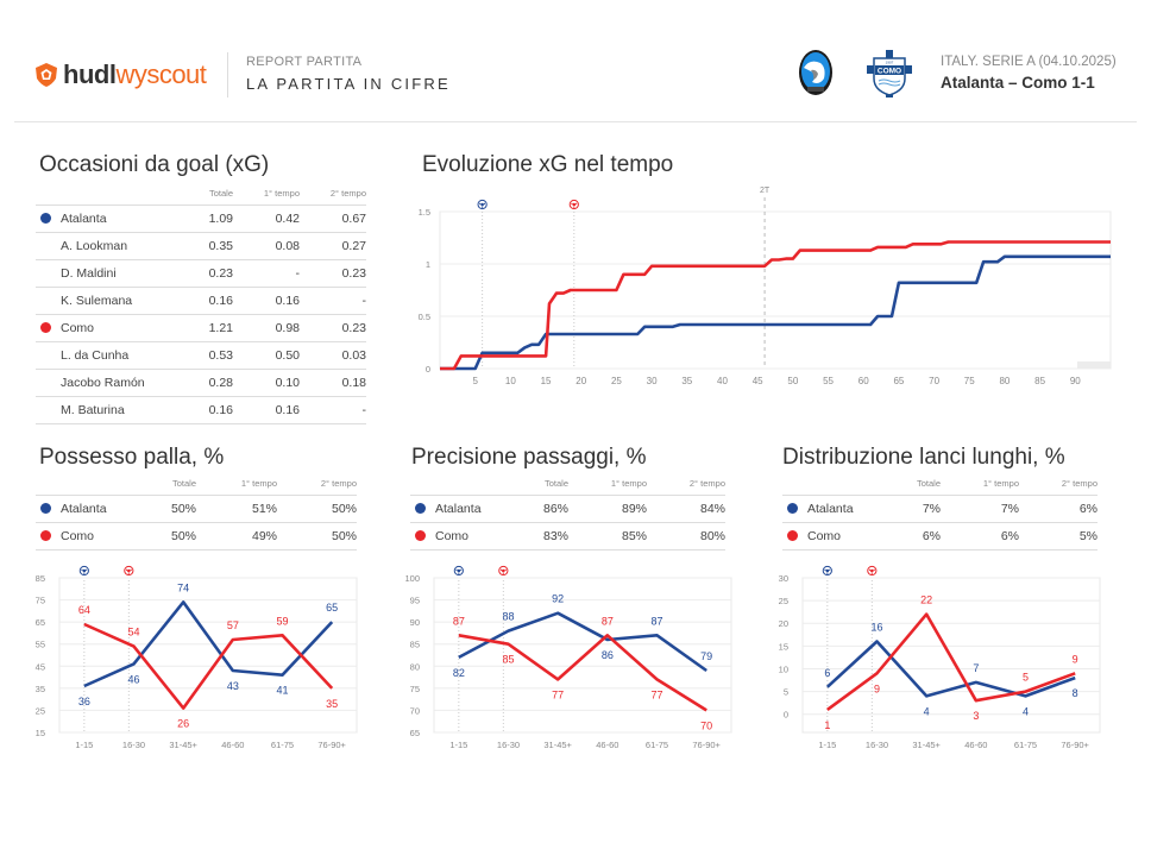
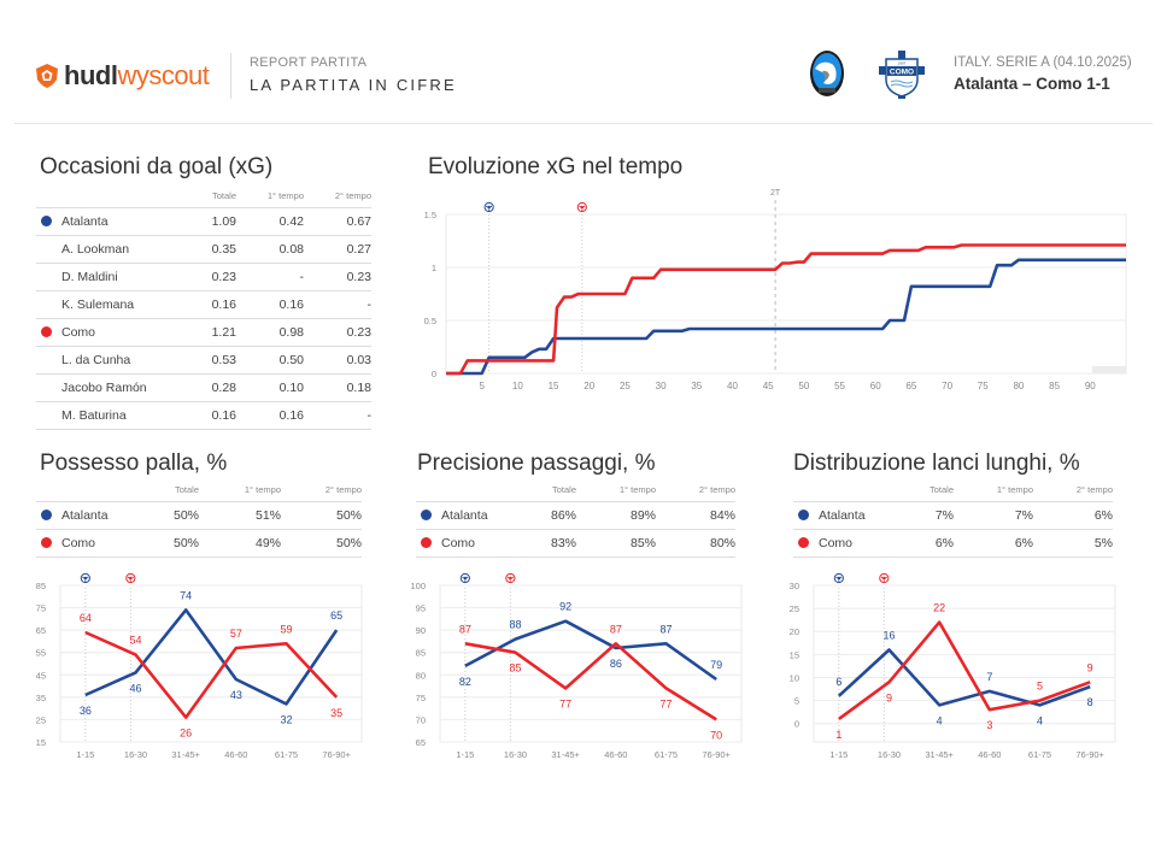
Possesso palla, %/Atalanta/61-75: 41 -> 32
